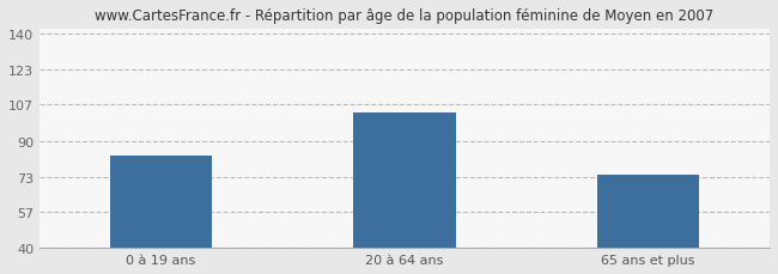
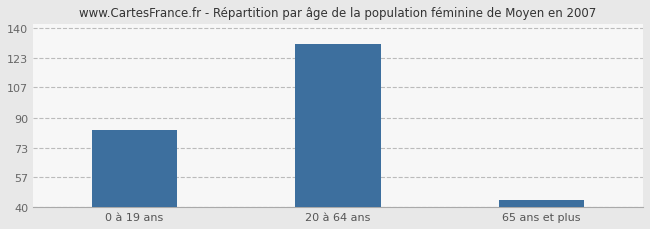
20 à 64 ans: 103 -> 131
65 ans et plus: 74 -> 44
